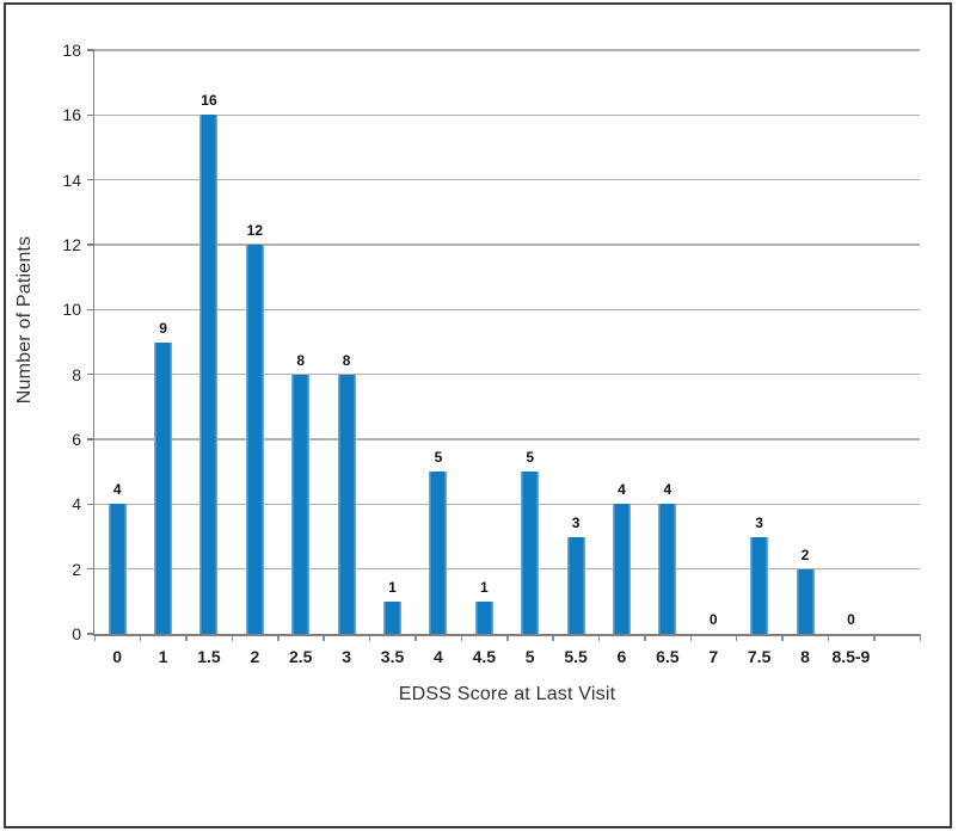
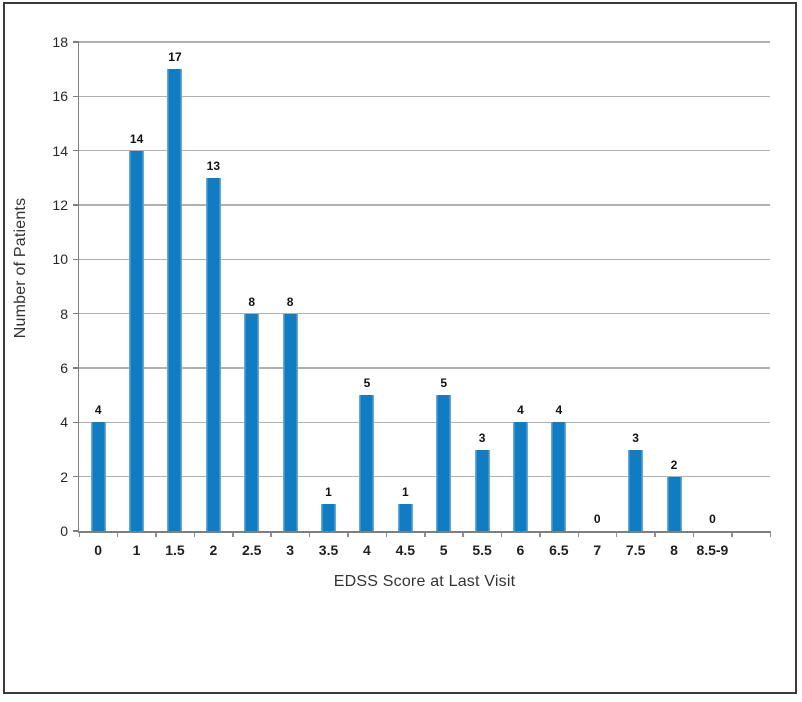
1: 9 -> 14
1.5: 16 -> 17
2: 12 -> 13
